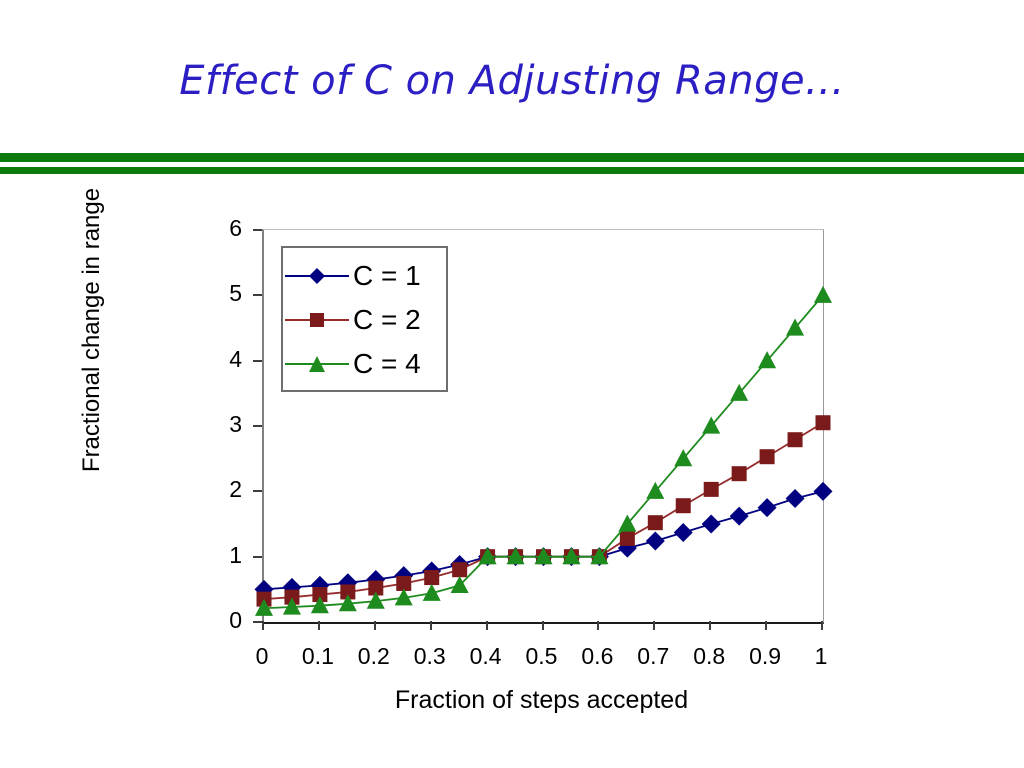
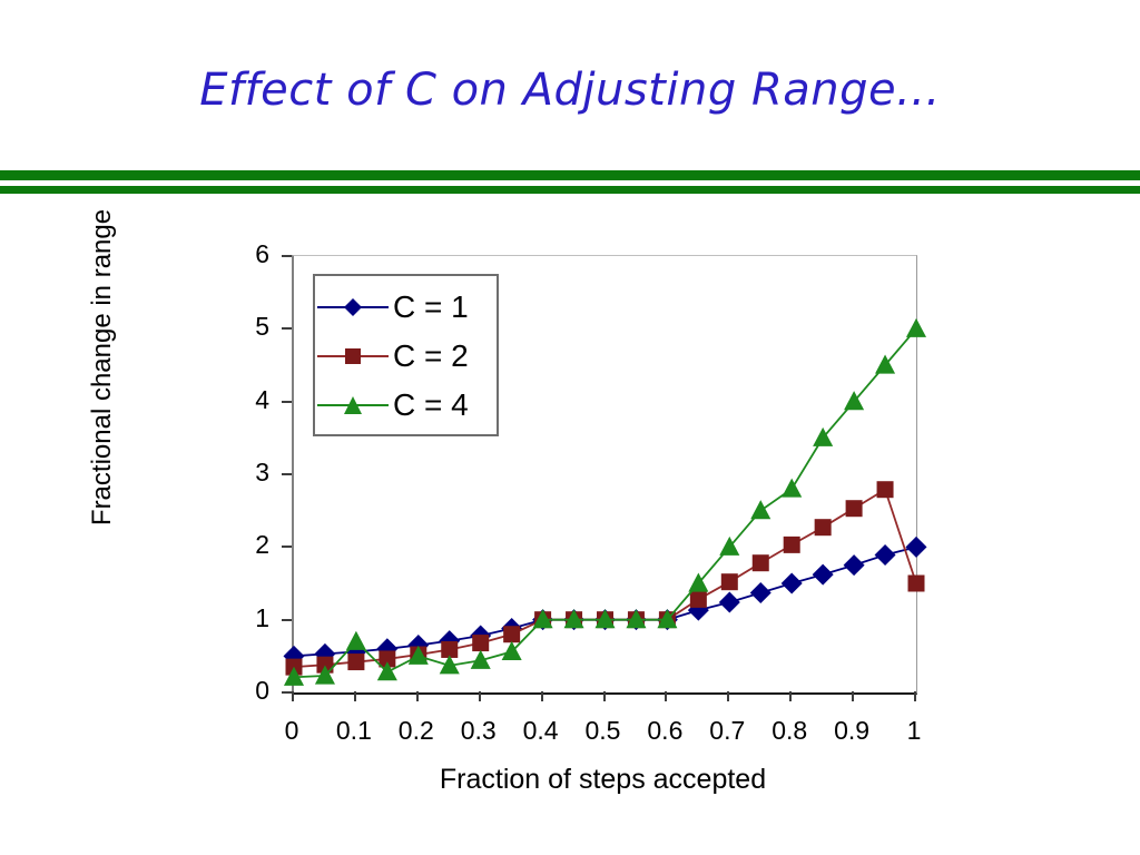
C = 4/0.1: 0.2 -> 0.7
C = 4/0.2: 0.3 -> 0.5
C = 4/0.8: 3.0 -> 2.8
C = 2/1: 3.0 -> 1.5
